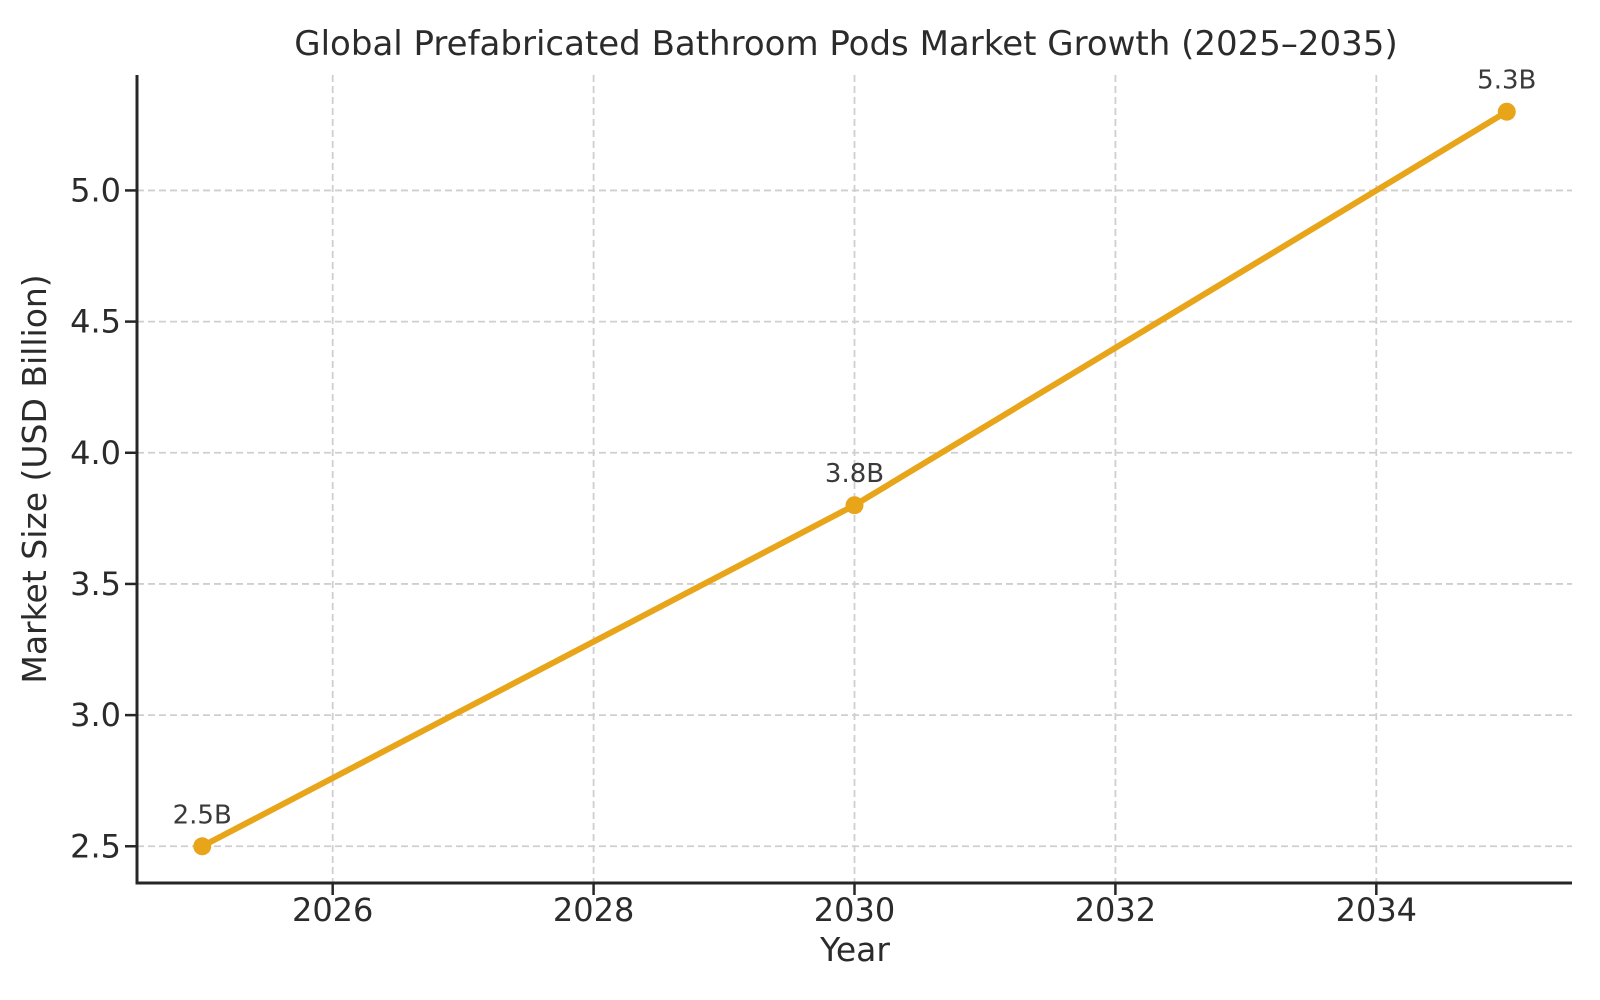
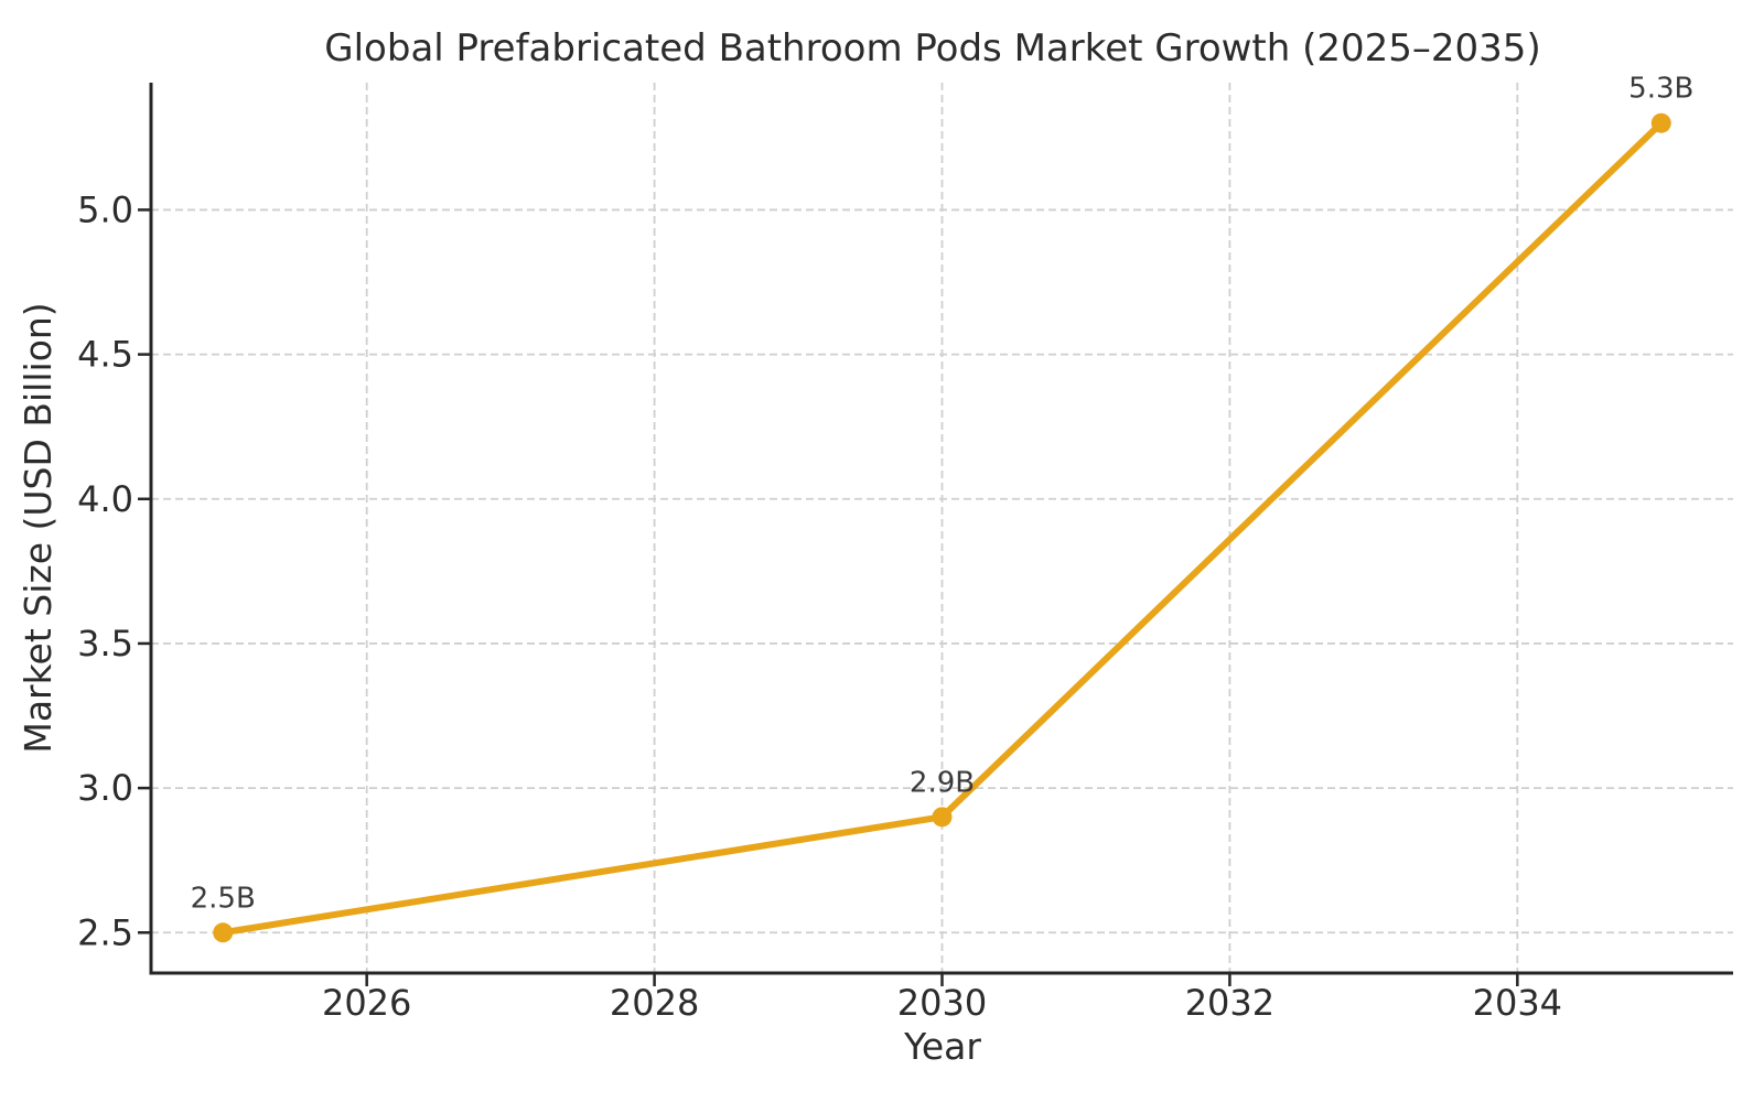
2030: 3.8B -> 2.9B
